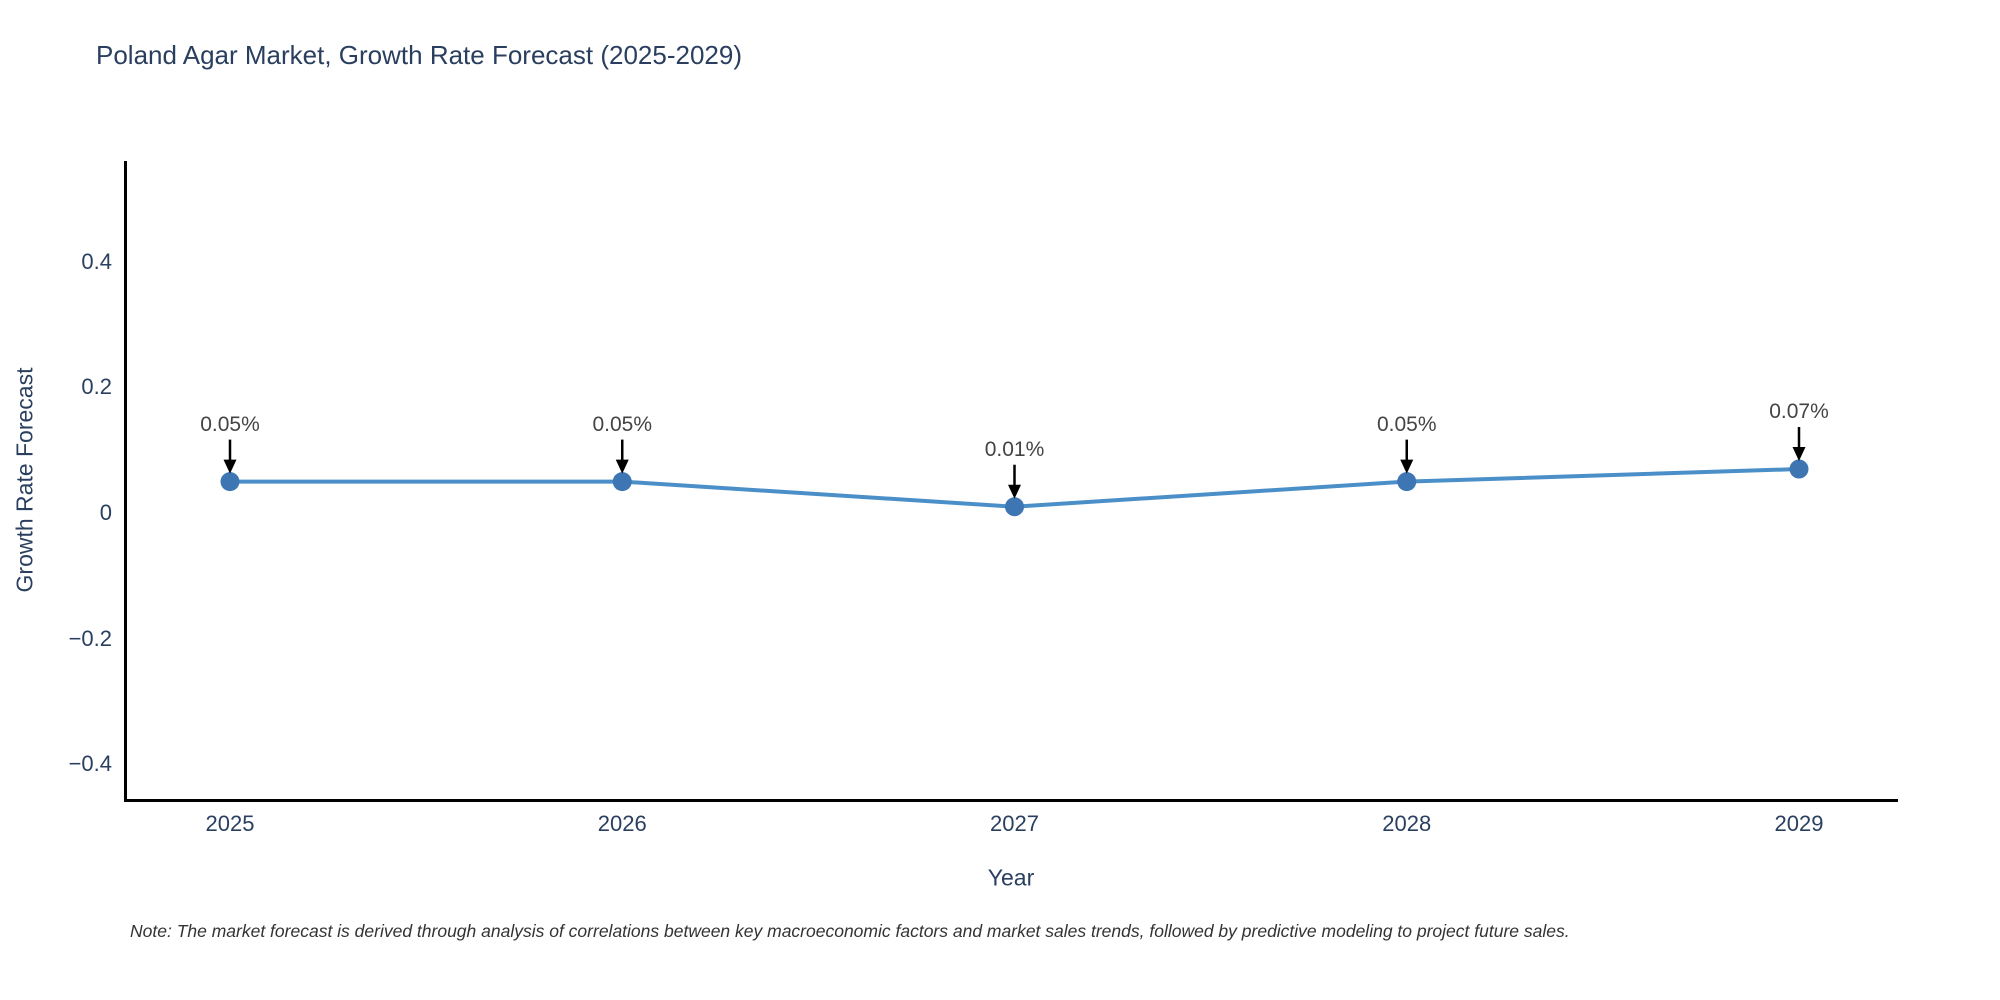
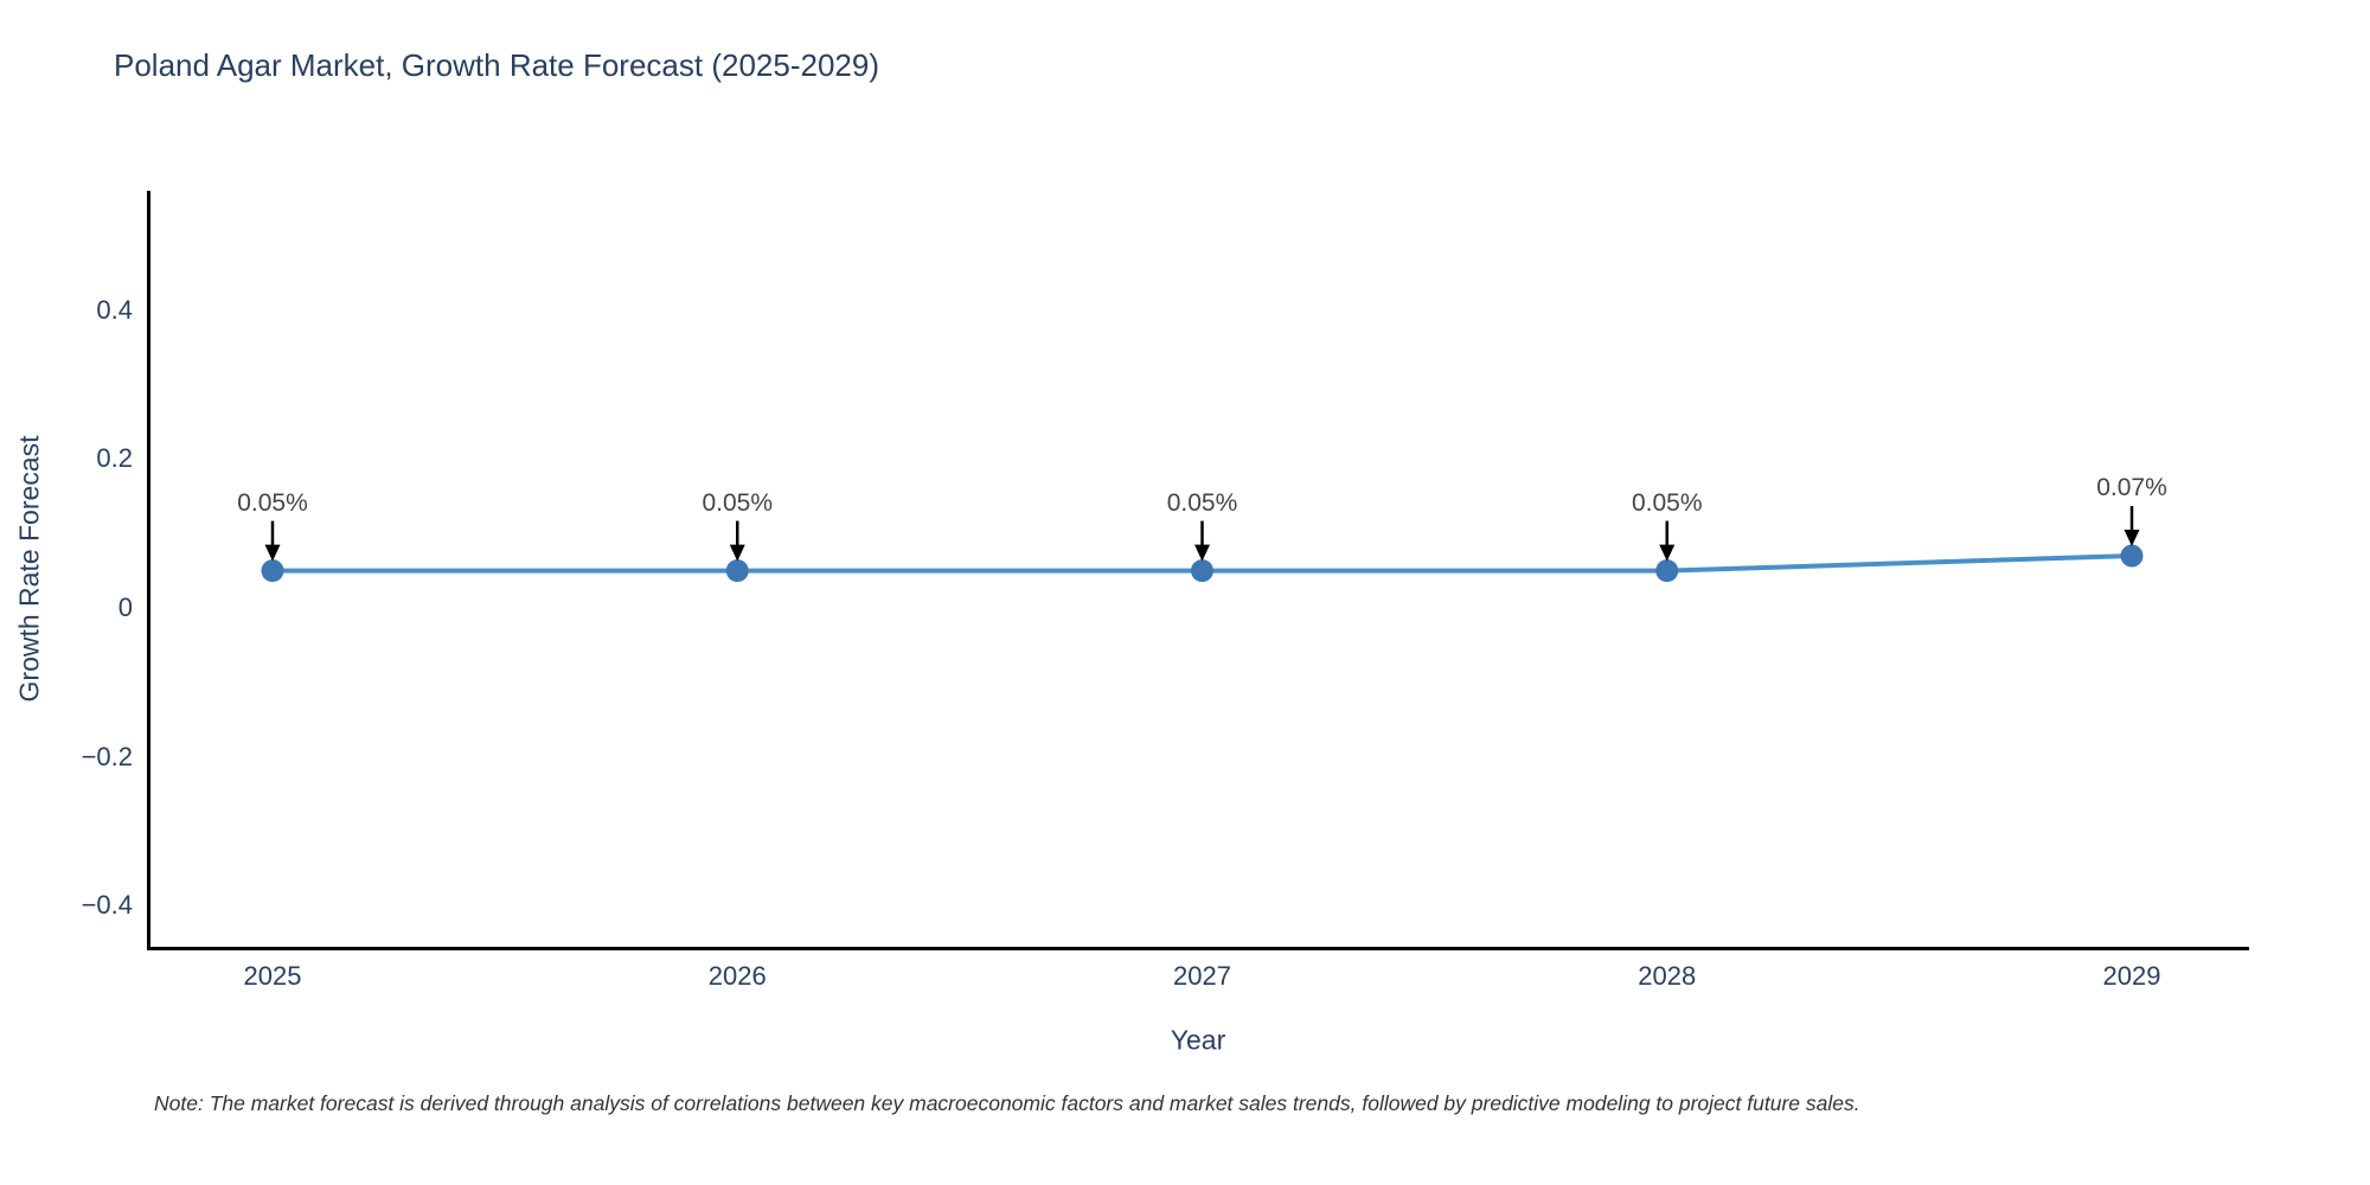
2027: 0.01% -> 0.05%
